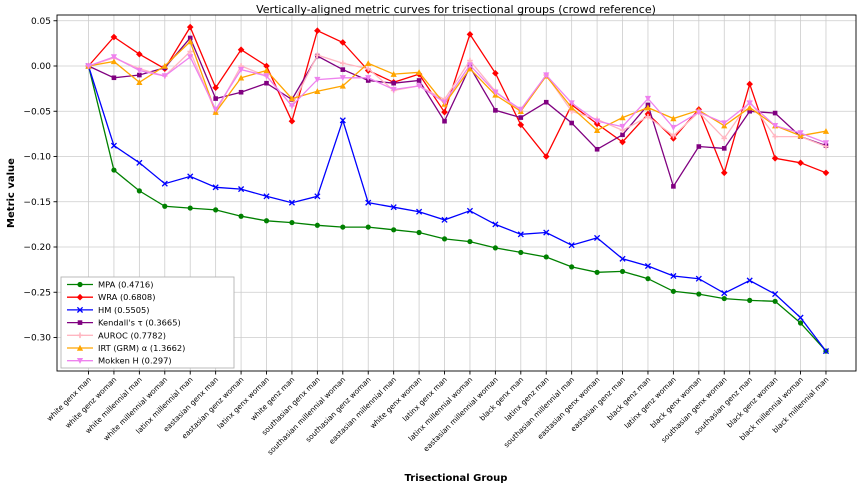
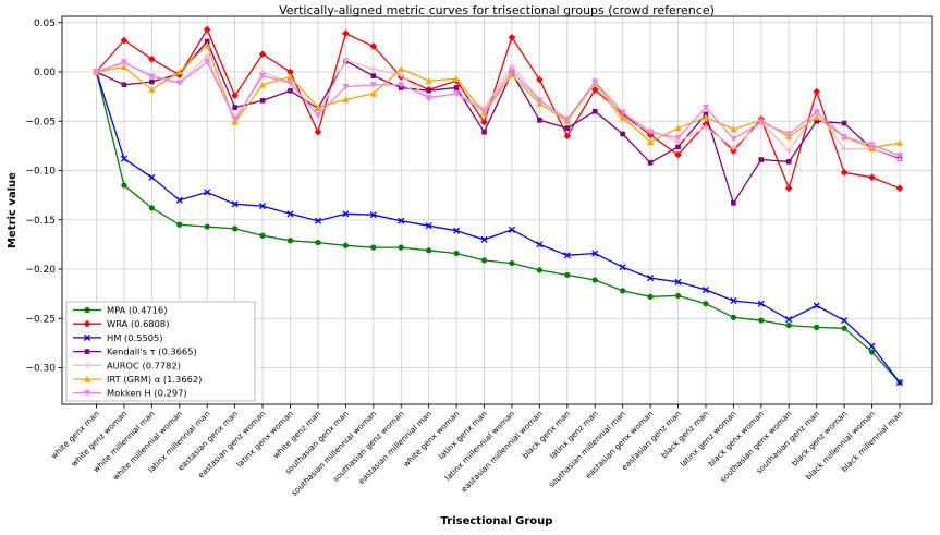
HM (0.5505)/southasian millennial woman: -0.06 -> -0.14
WRA (0.6808)/latinx genz man: -0.10 -> -0.02
HM (0.5505)/eastasian genx woman: -0.19 -> -0.21
